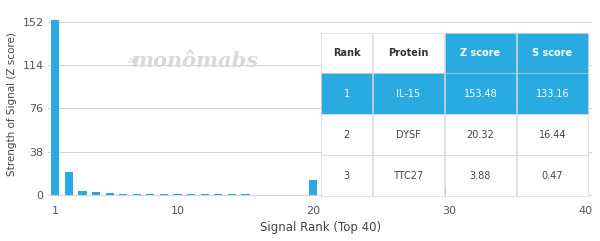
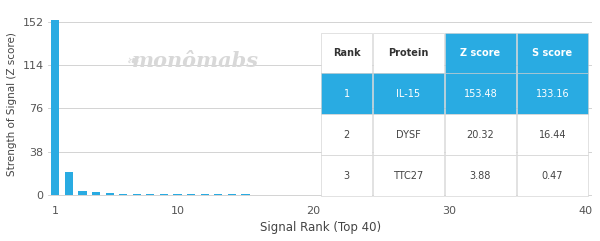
20: 13 -> 0
30: 6 -> 0
